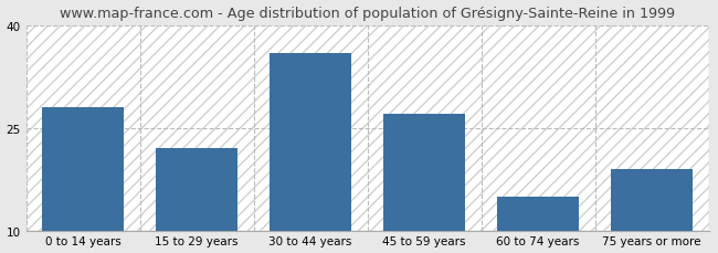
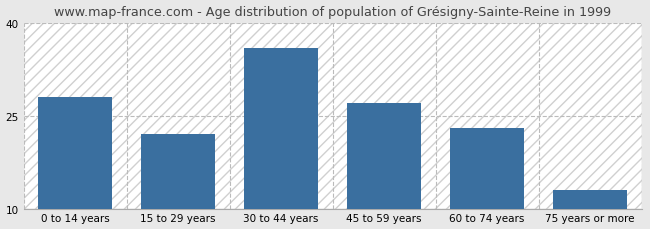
60 to 74 years: 15 -> 23
75 years or more: 19 -> 13
